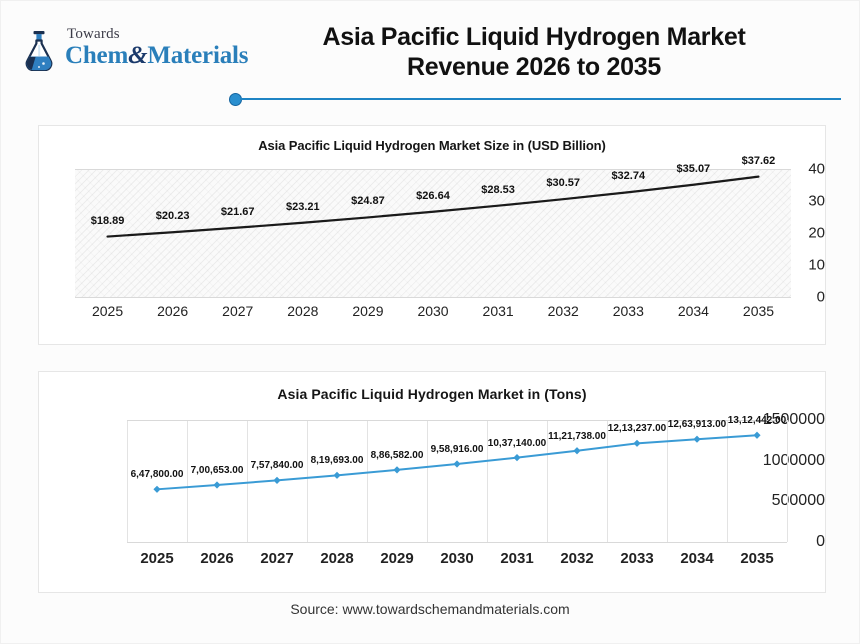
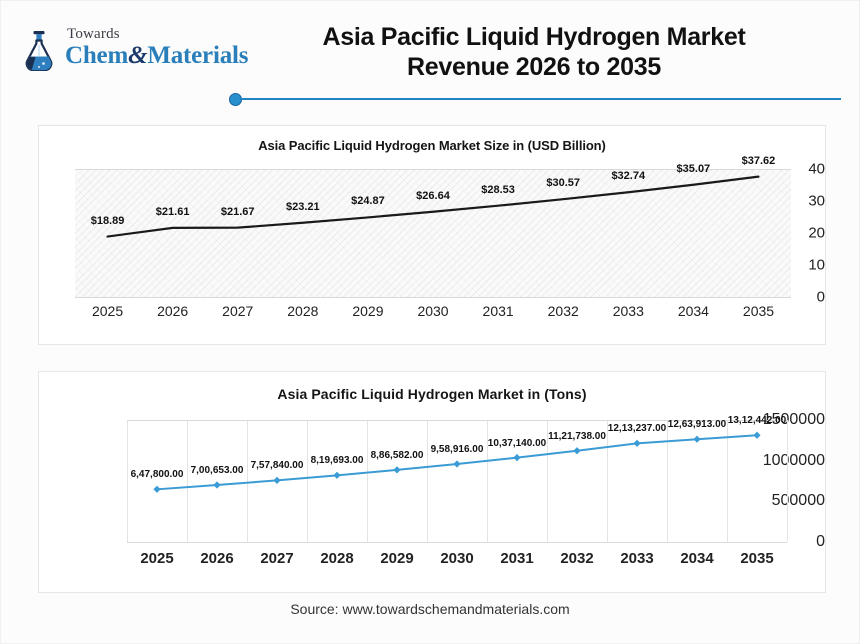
Asia Pacific Liquid Hydrogen Market Size in (USD Billion)/2026: $20.23 -> $21.61
